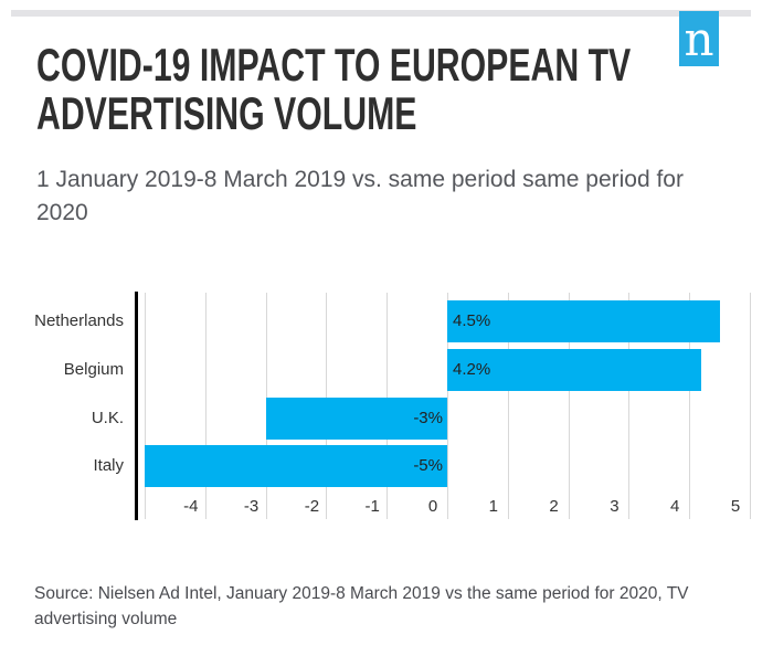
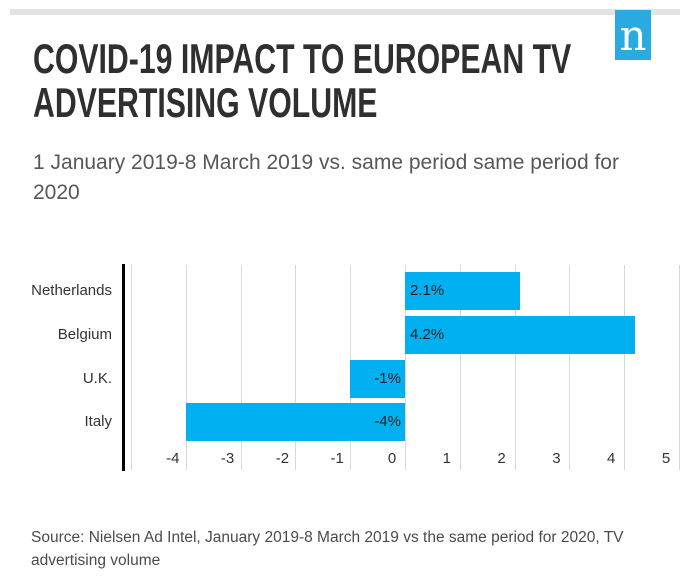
Netherlands: 4.5% -> 2.1%
U.K.: -3% -> -1%
Italy: -5% -> -4%
